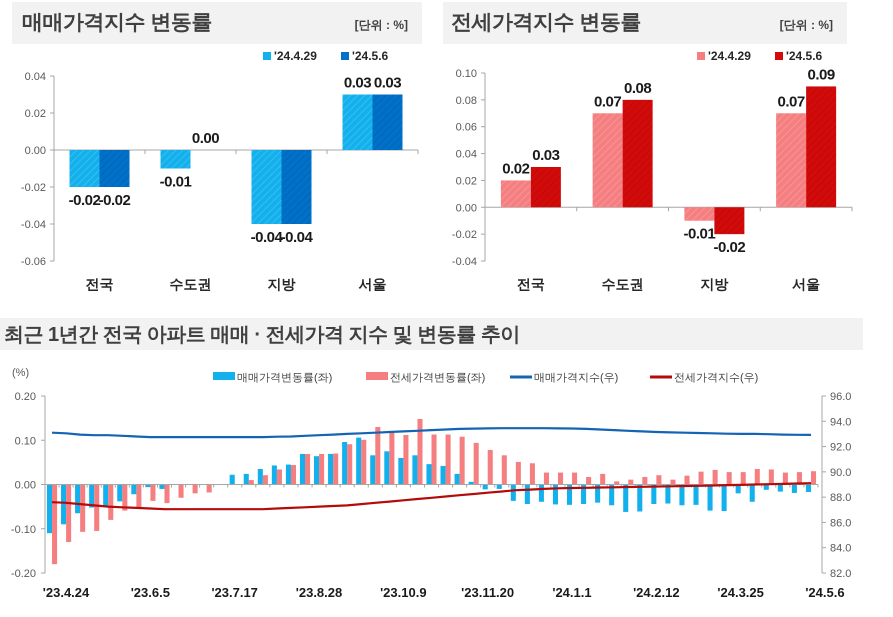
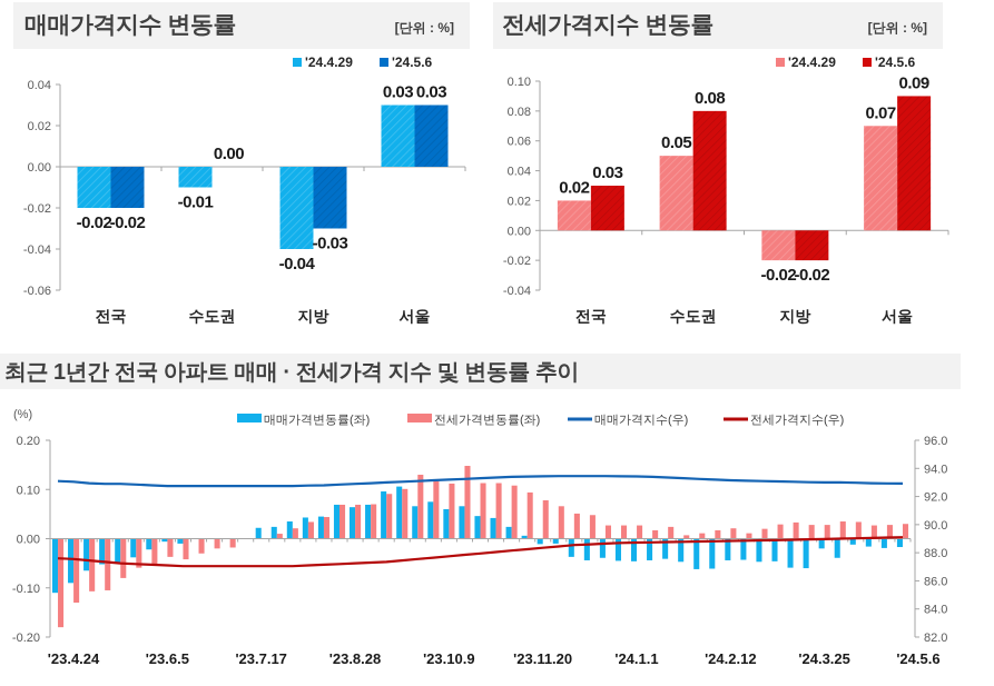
매매가격지수 변동률/'24.5.6/지방: -0.04 -> -0.03
전세가격지수 변동률/'24.4.29/수도권: 0.07 -> 0.05
전세가격지수 변동률/'24.4.29/지방: -0.01 -> -0.02
